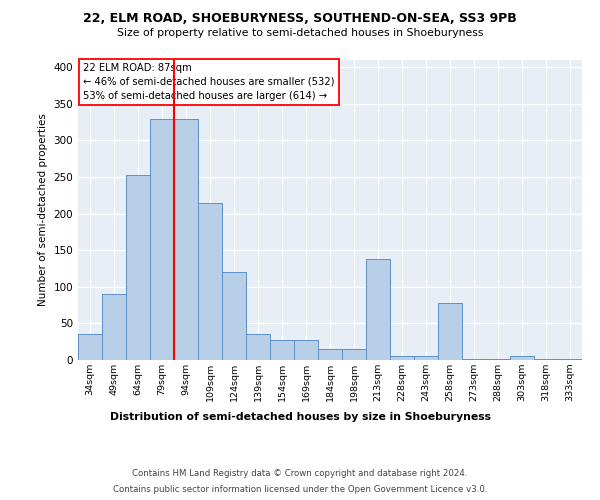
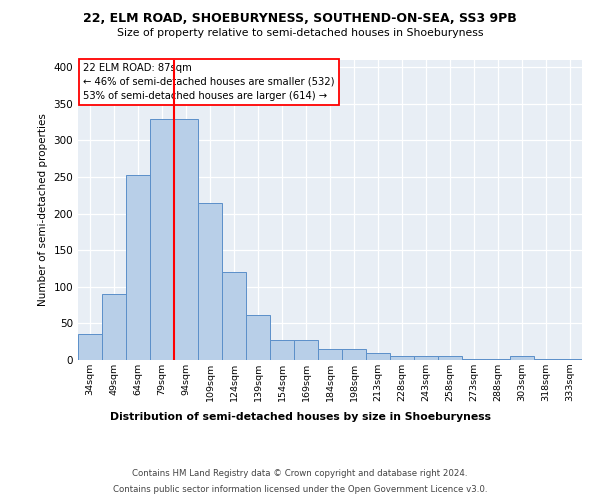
139sqm: 36 -> 62
213sqm: 138 -> 10
258sqm: 78 -> 5
